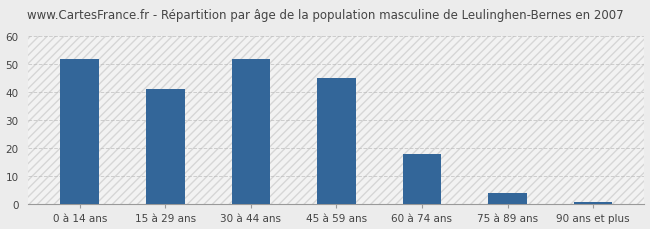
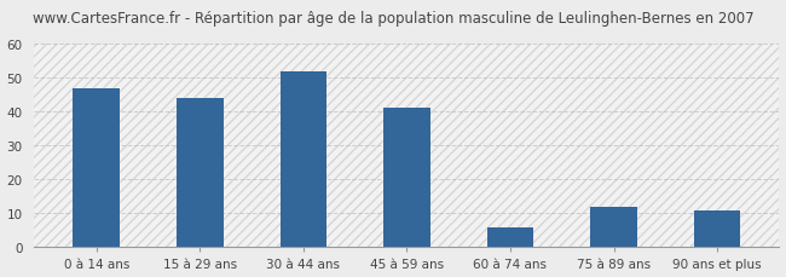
0 à 14 ans: 52 -> 47
15 à 29 ans: 41 -> 44
45 à 59 ans: 45 -> 41
60 à 74 ans: 18 -> 6
75 à 89 ans: 4 -> 12
90 ans et plus: 1 -> 11
